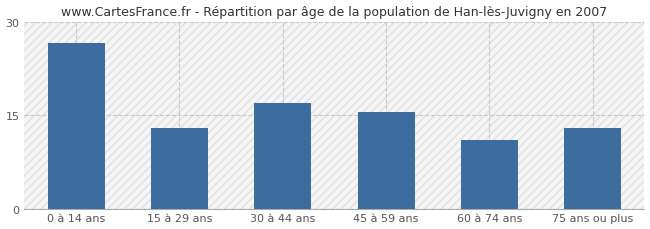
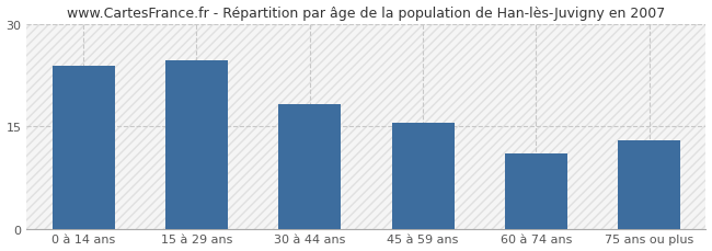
0 à 14 ans: 26.5 -> 23.8
15 à 29 ans: 13.0 -> 24.6
30 à 44 ans: 17.0 -> 18.2
